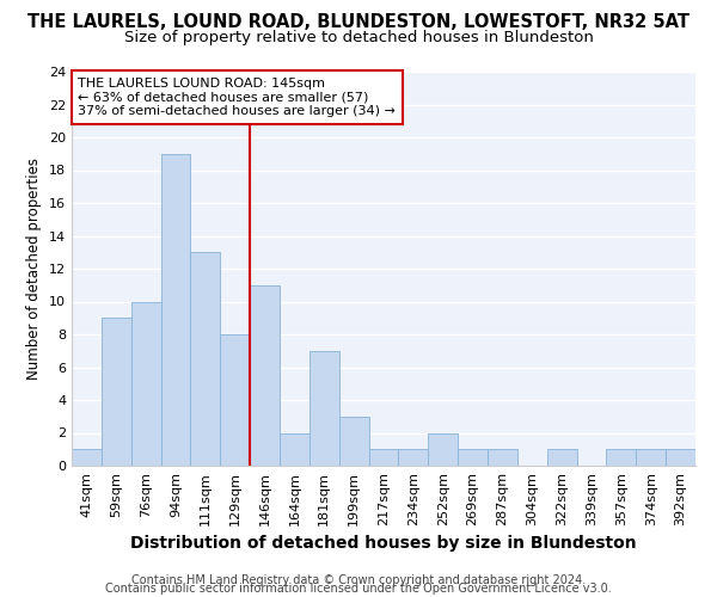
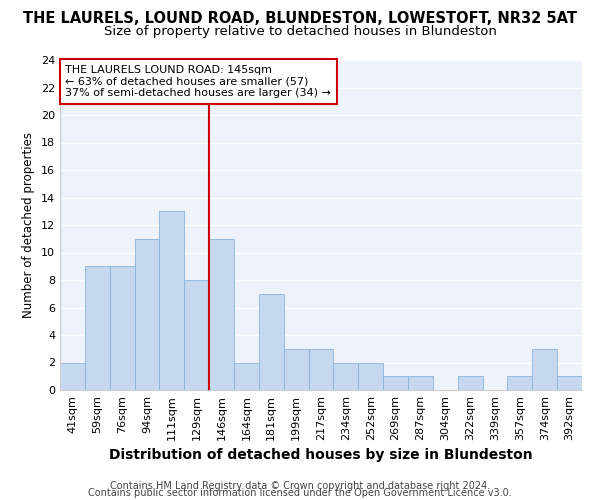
41sqm: 1 -> 2
76sqm: 10 -> 9
94sqm: 19 -> 11
217sqm: 1 -> 3
234sqm: 1 -> 2
374sqm: 1 -> 3
